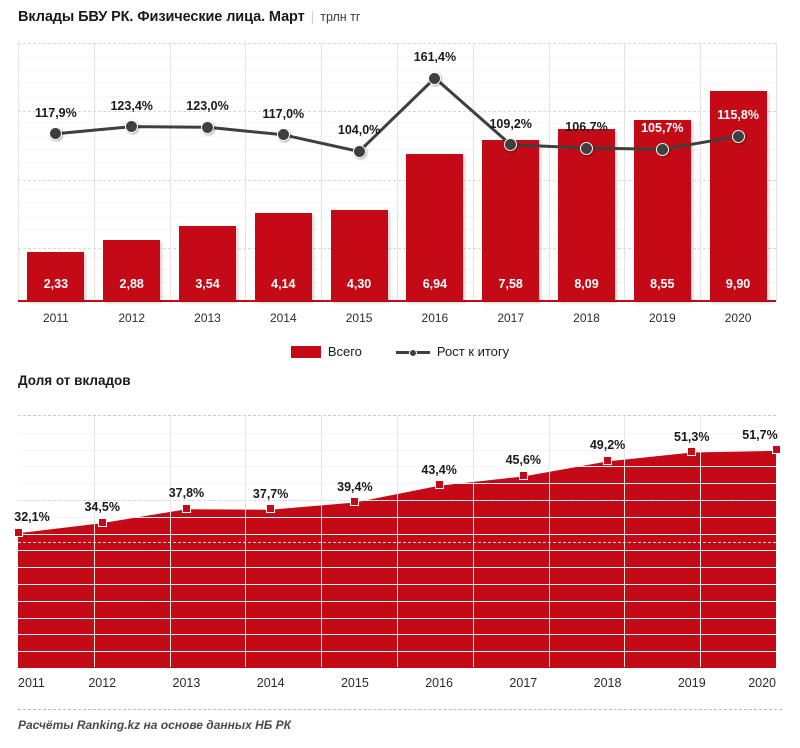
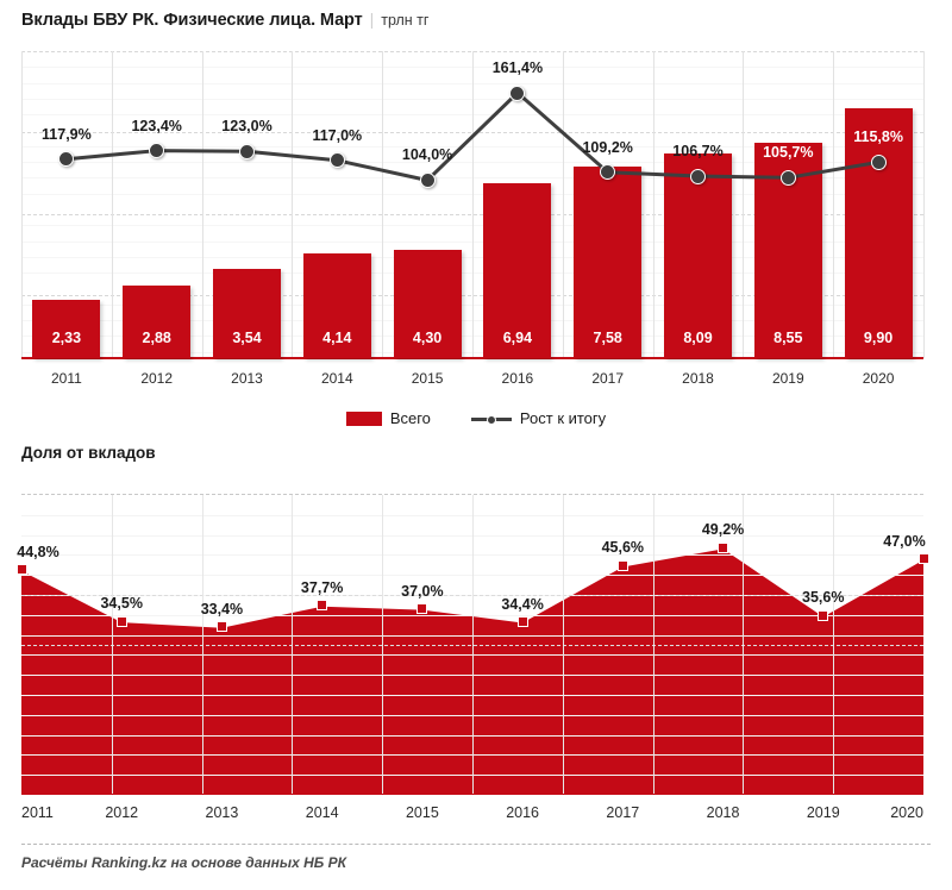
Доля от вкладов/2011: 32,1% -> 44,8%
Доля от вкладов/2013: 37,8% -> 33,4%
Доля от вкладов/2015: 39,4% -> 37,0%
Доля от вкладов/2016: 43,4% -> 34,4%
Доля от вкладов/2019: 51,3% -> 35,6%
Доля от вкладов/2020: 51,7% -> 47,0%
